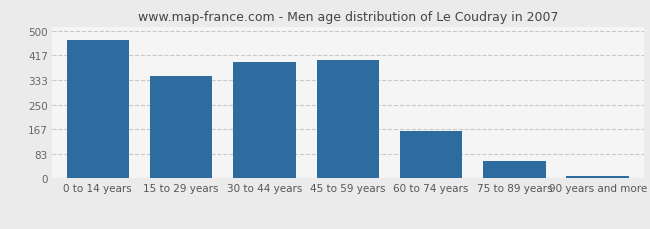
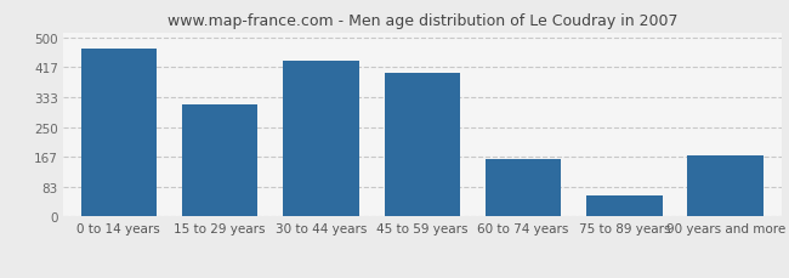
15 to 29 years: 348 -> 315
30 to 44 years: 395 -> 435
90 years and more: 8 -> 170
